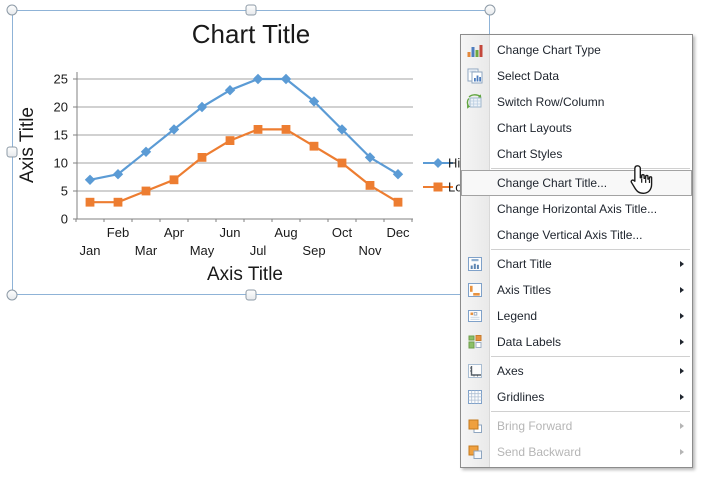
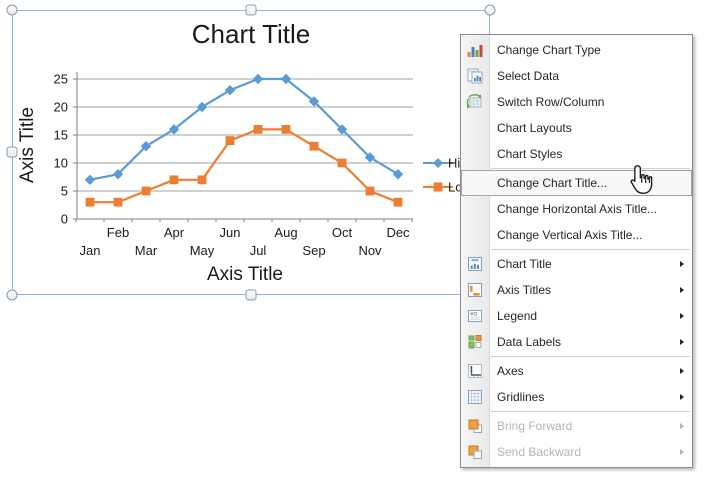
High/Mar: 12 -> 13
Low/May: 11 -> 7
Low/Nov: 6 -> 5
